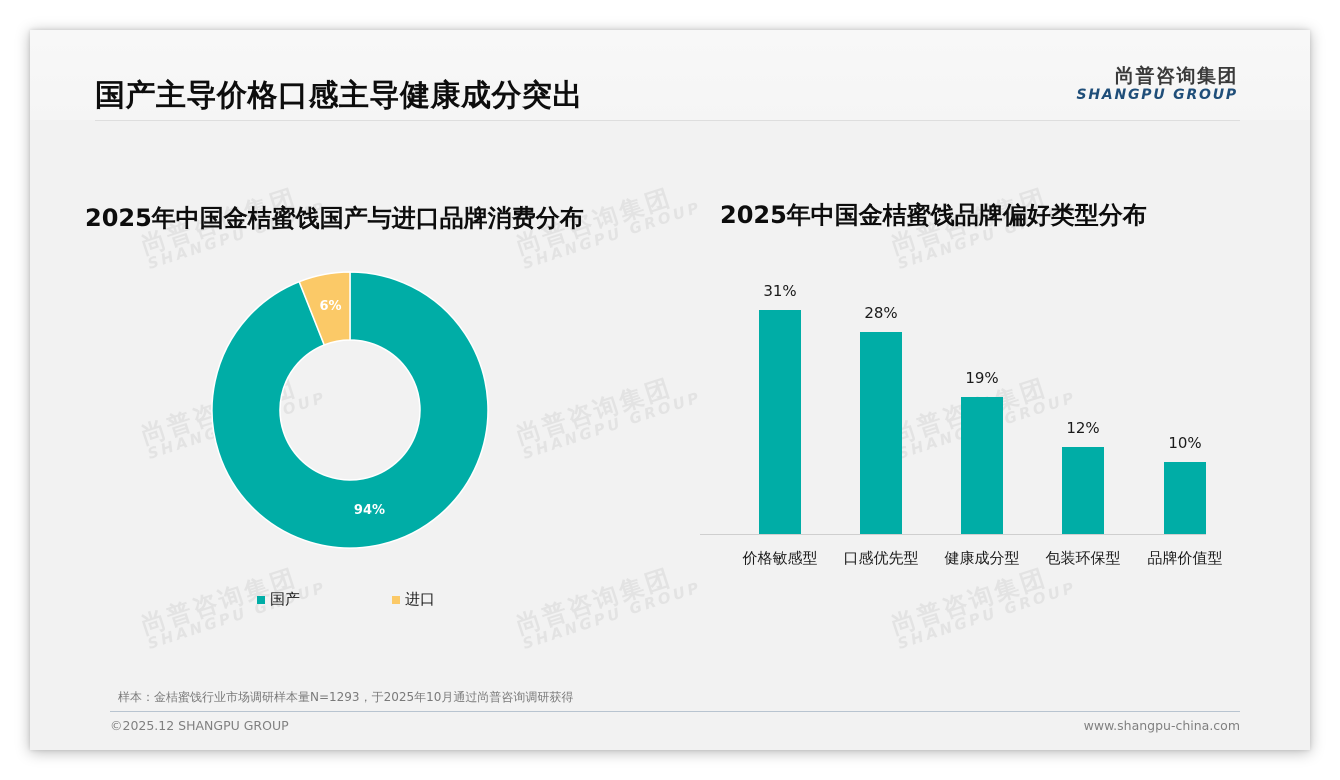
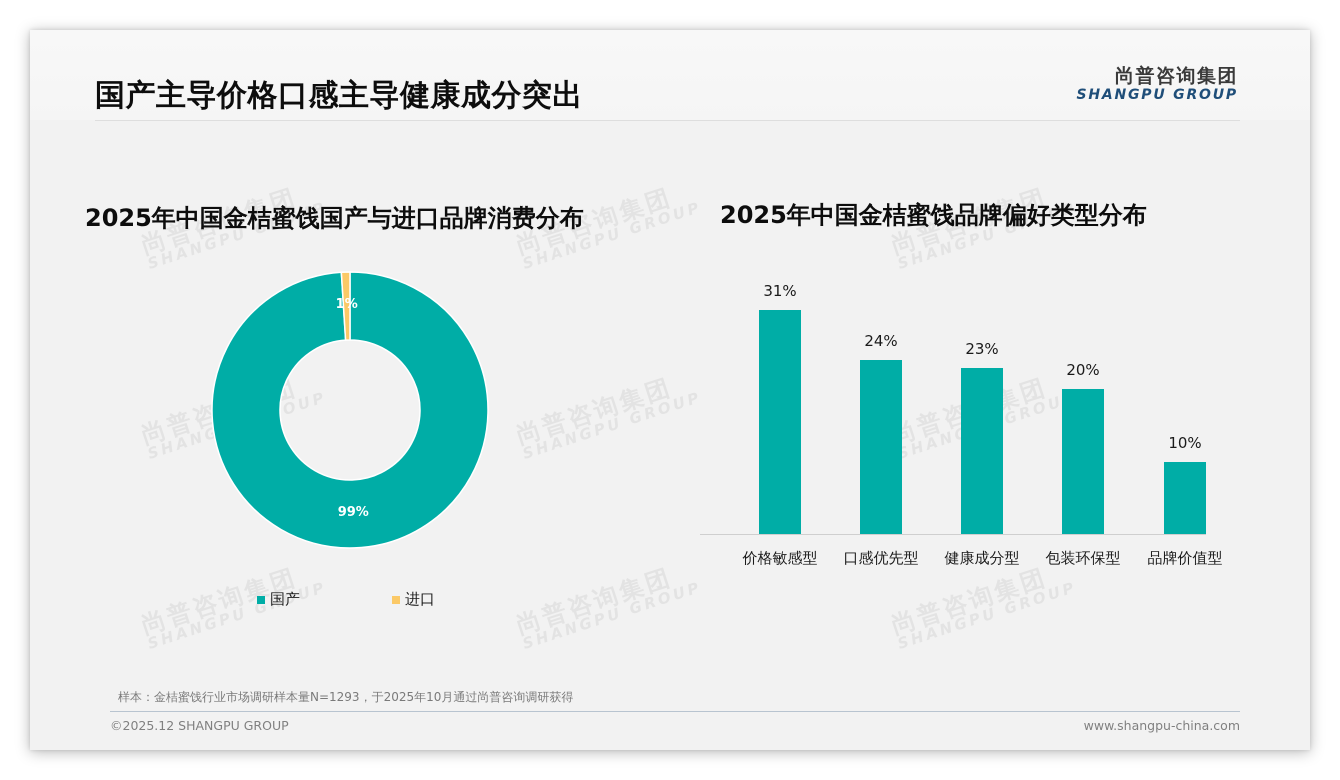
2025年中国金桔蜜饯国产与进口品牌消费分布/国产: 94% -> 99%
2025年中国金桔蜜饯国产与进口品牌消费分布/进口: 6% -> 1%
2025年中国金桔蜜饯品牌偏好类型分布/口感优先型: 28% -> 24%
2025年中国金桔蜜饯品牌偏好类型分布/健康成分型: 19% -> 23%
2025年中国金桔蜜饯品牌偏好类型分布/包装环保型: 12% -> 20%
